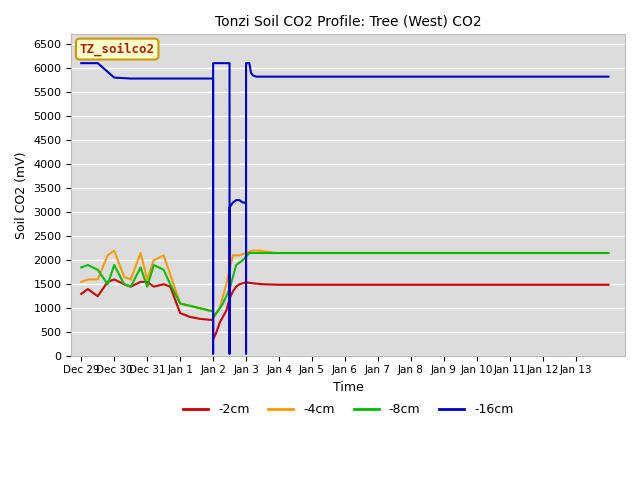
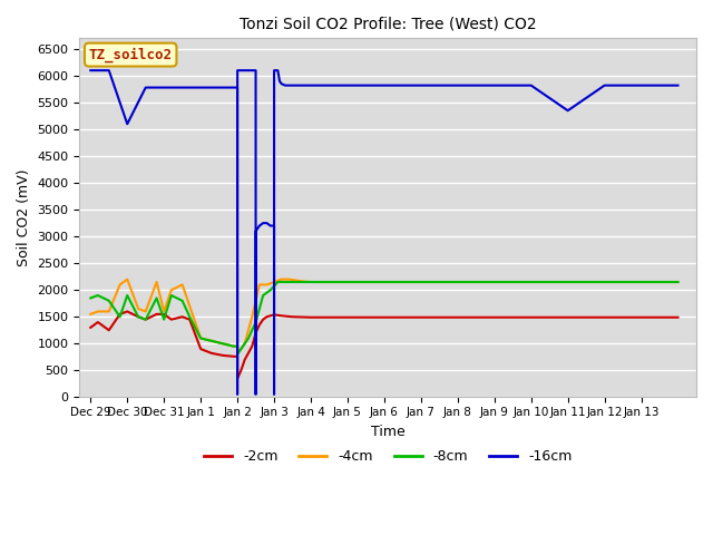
-16cm/Dec 30: 5800 -> 5100
-16cm/Jan 11: 5820 -> 5350
